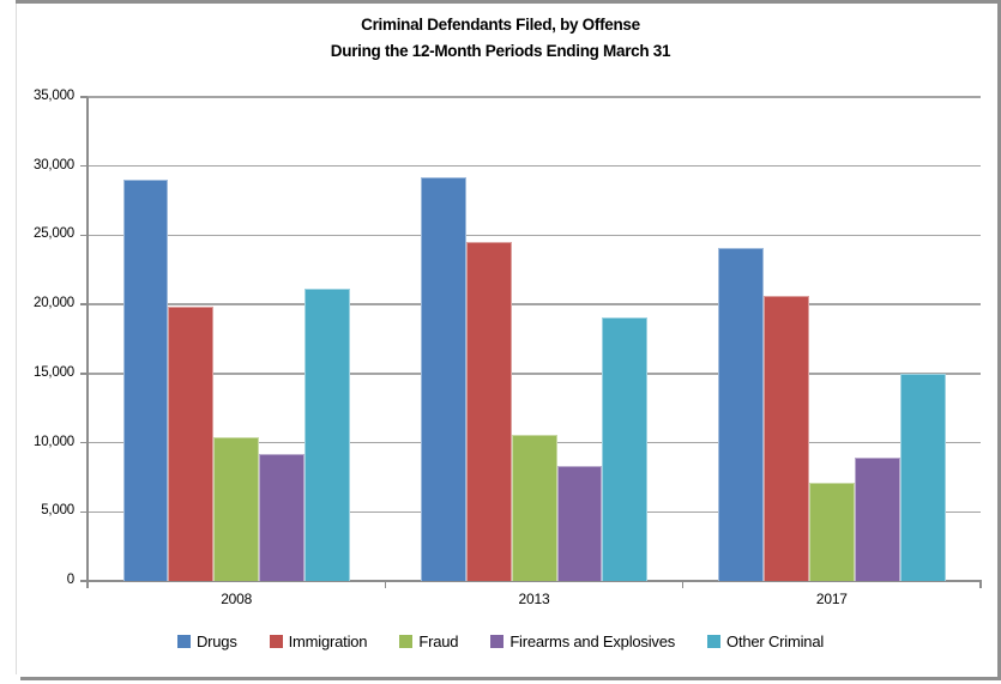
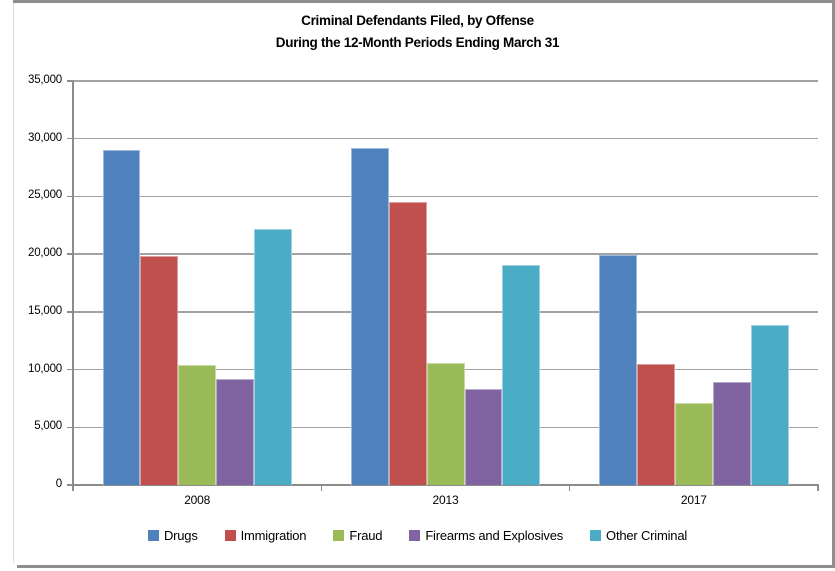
Other Criminal/2008: 21100 -> 22200
Drugs/2017: 24100 -> 19900
Immigration/2017: 20600 -> 10500
Other Criminal/2017: 15000 -> 13900
